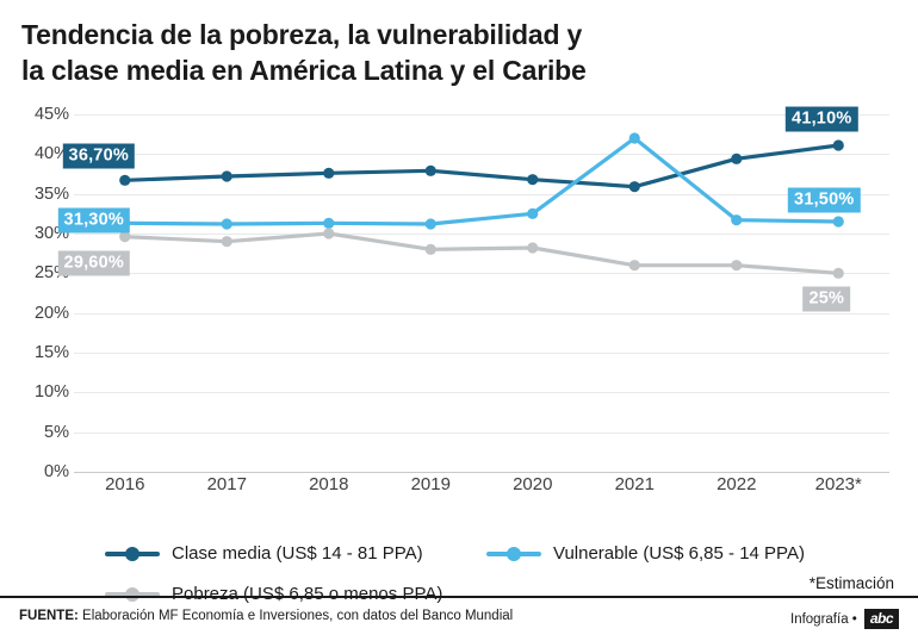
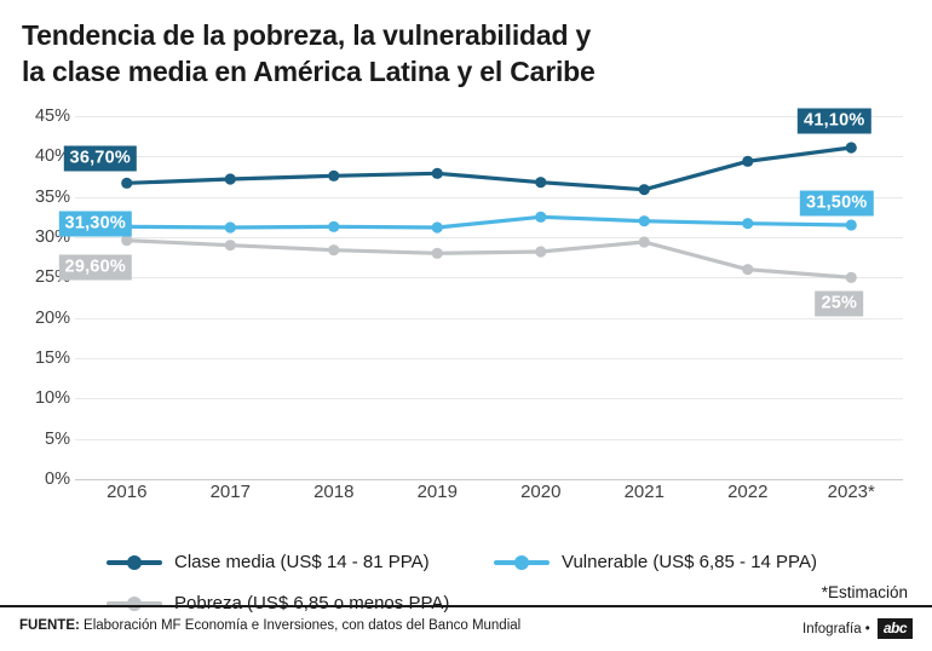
Pobreza (US$ 6,85 o menos PPA)/2018: 30% -> 28%
Vulnerable (US$ 6,85 - 14 PPA)/2021: 42% -> 32%
Pobreza (US$ 6,85 o menos PPA)/2021: 26% -> 29%
